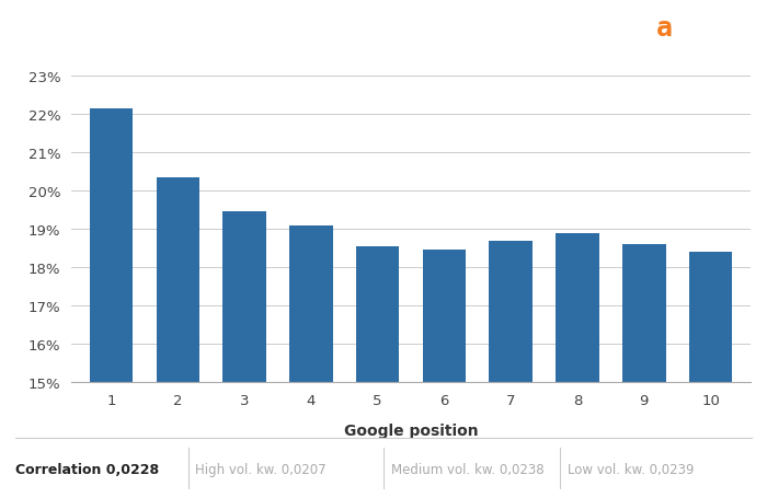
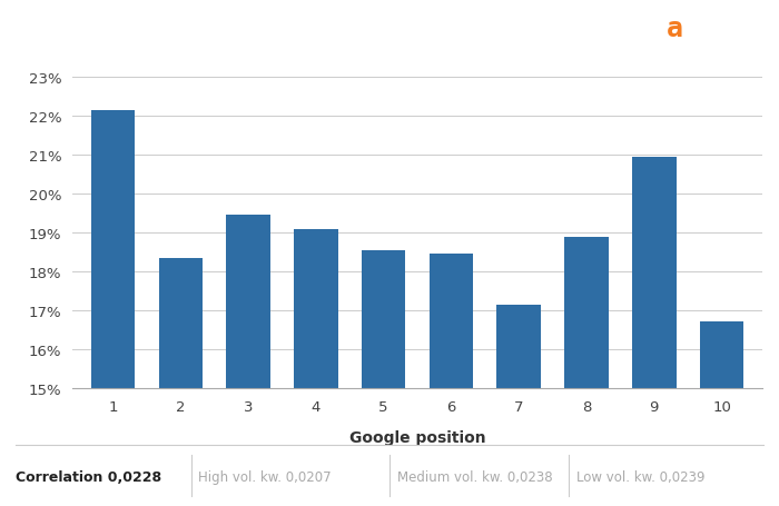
2: 20.35% -> 18.35%
7: 18.70% -> 17.15%
9: 18.60% -> 20.95%
10: 18.40% -> 16.70%
